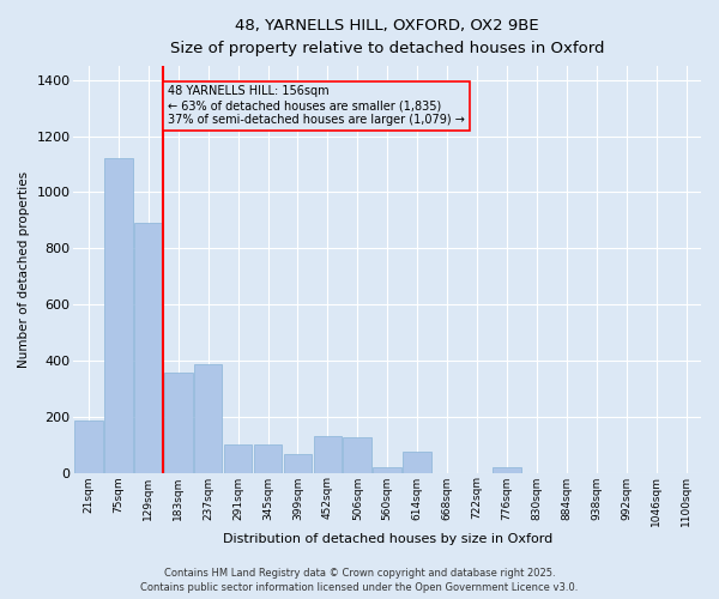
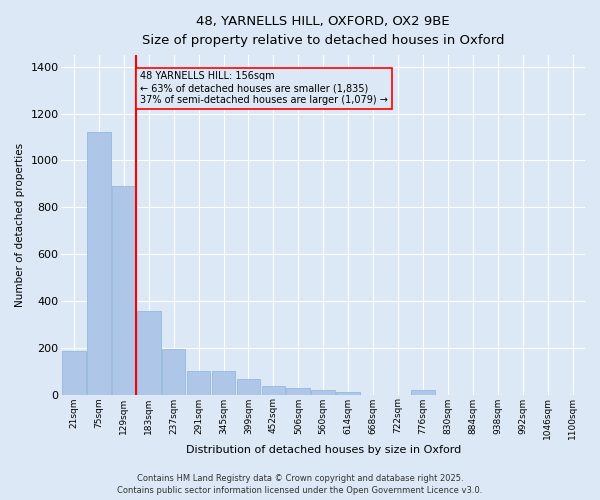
237sqm: 385 -> 195
452sqm: 130 -> 35
506sqm: 125 -> 30
614sqm: 75 -> 10
